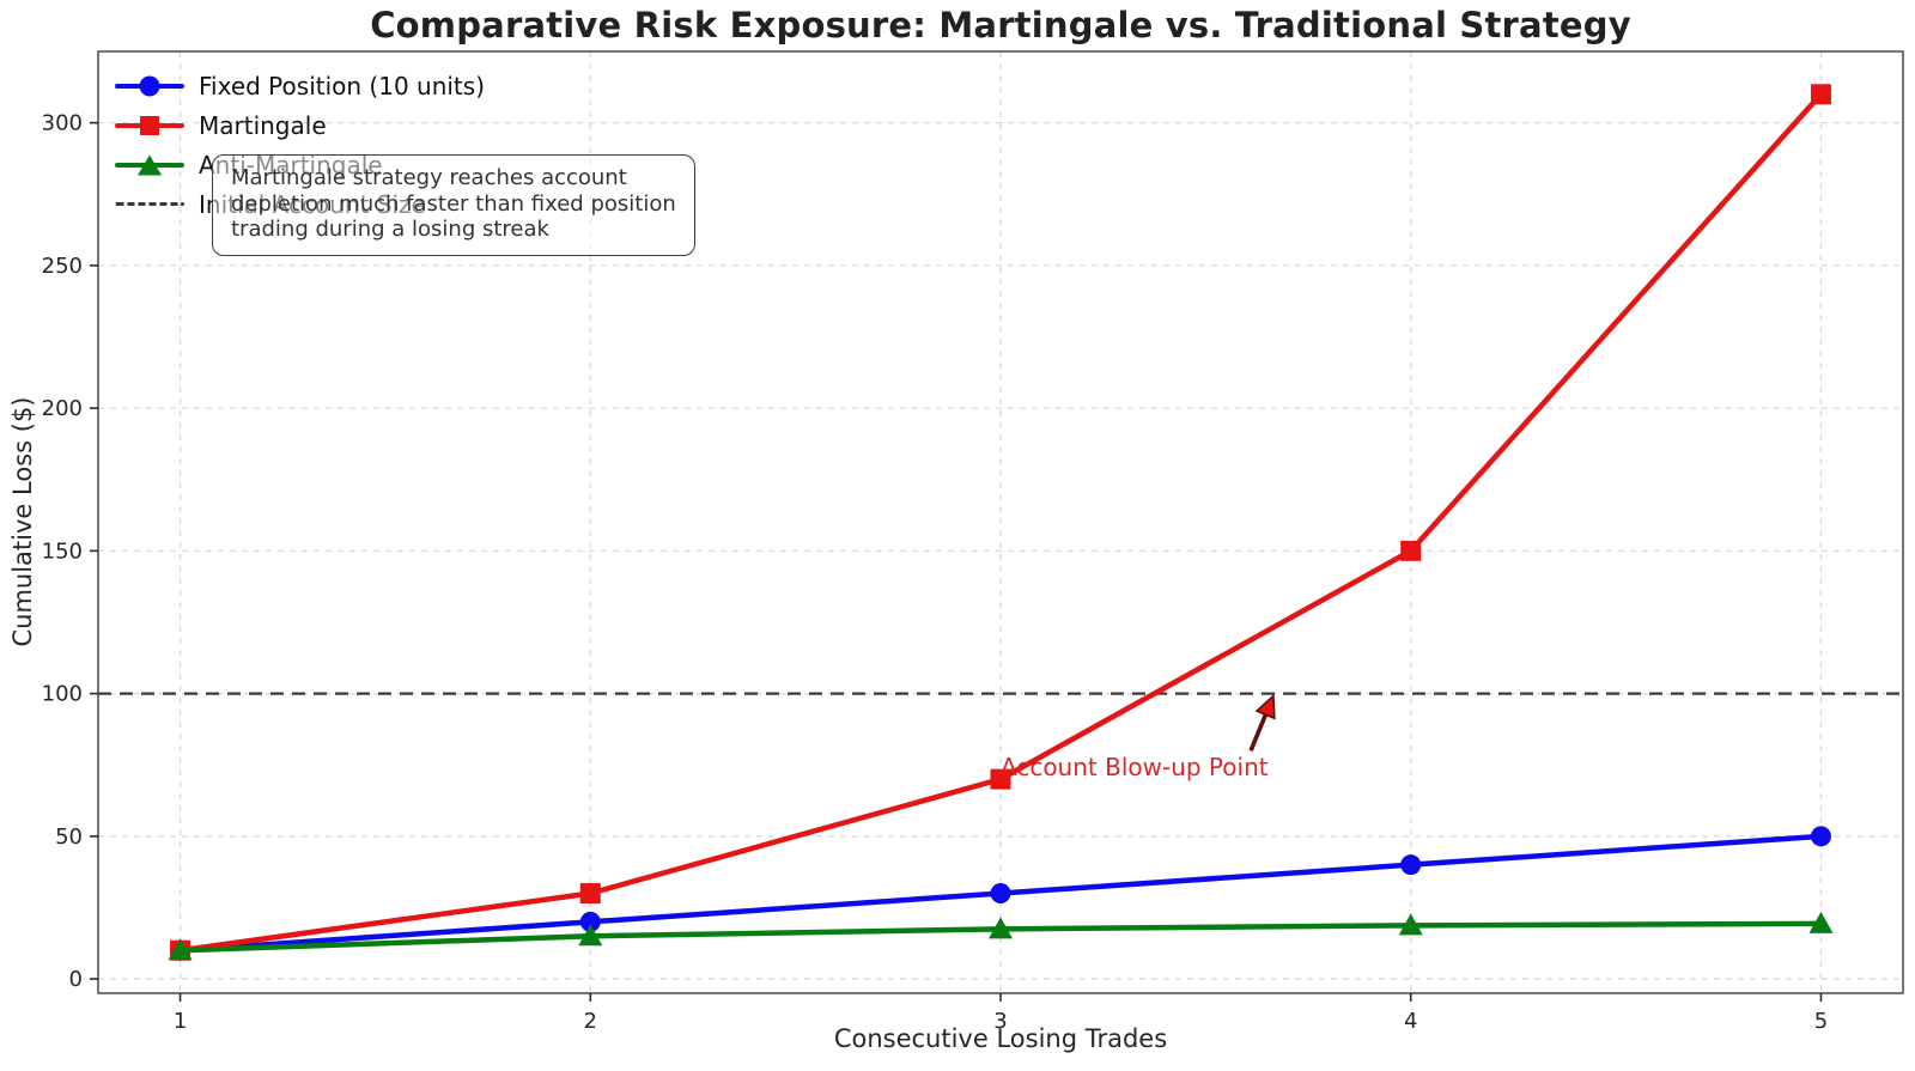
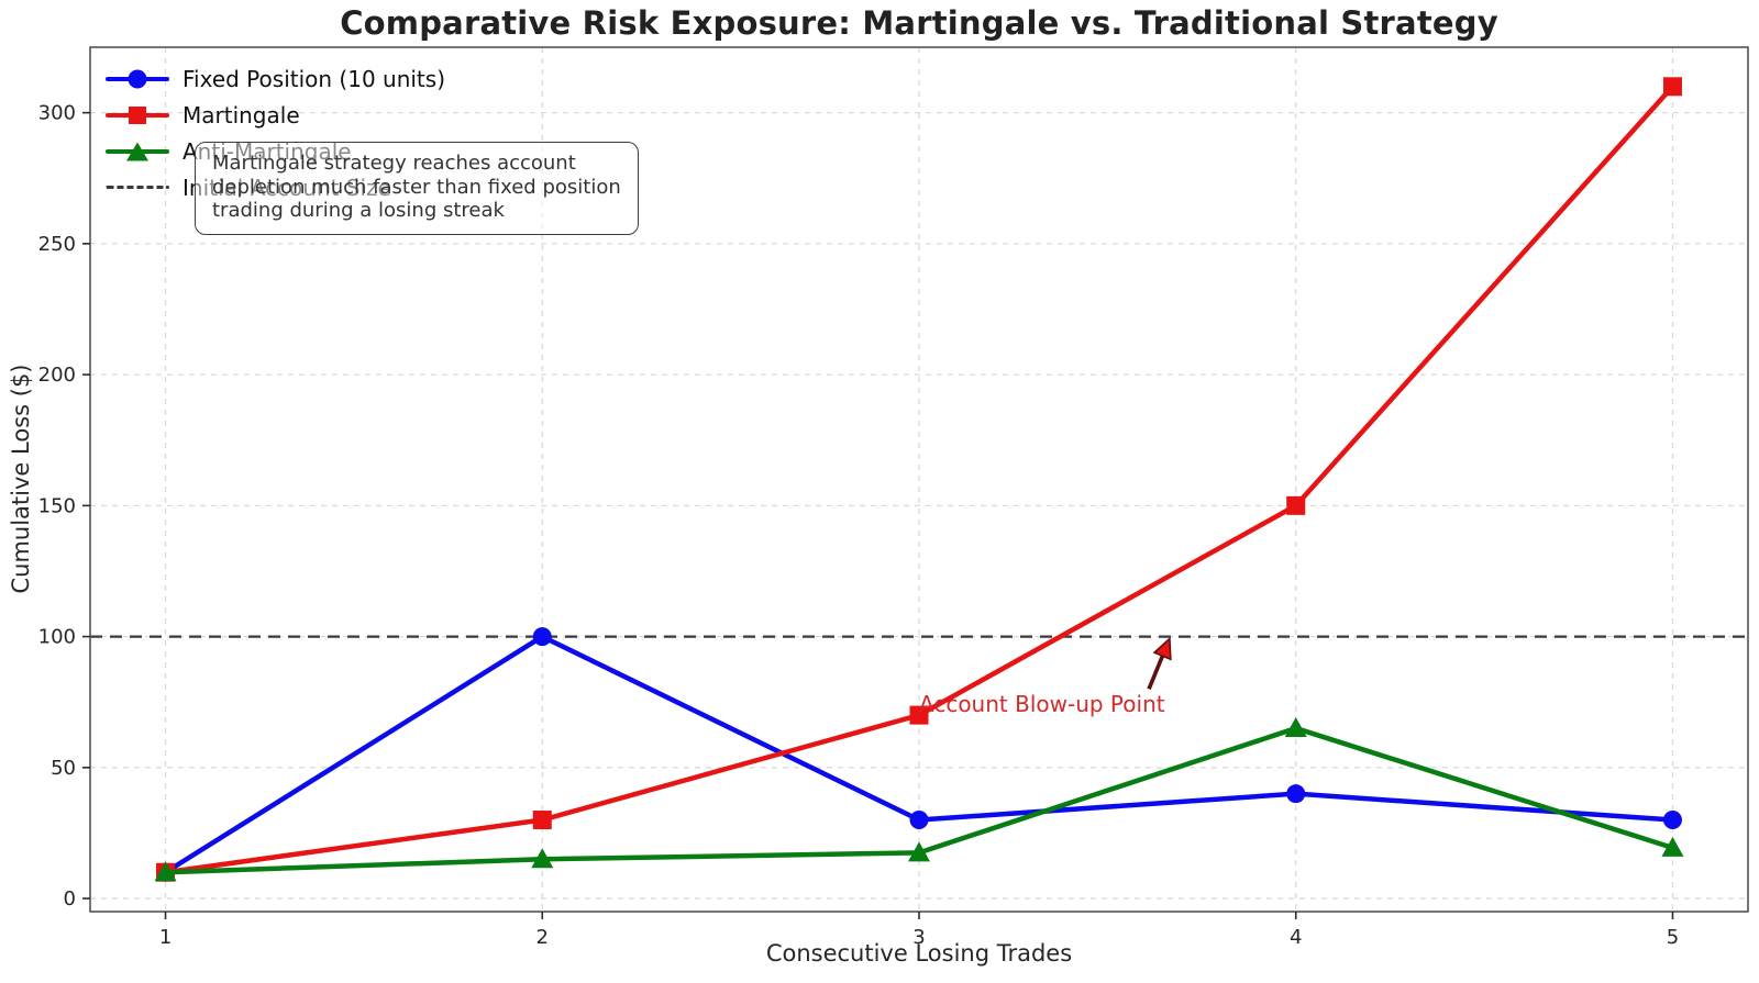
Fixed Position (10 units)/2: 20 -> 100
Anti-Martingale/4: 19 -> 65
Fixed Position (10 units)/5: 50 -> 30
